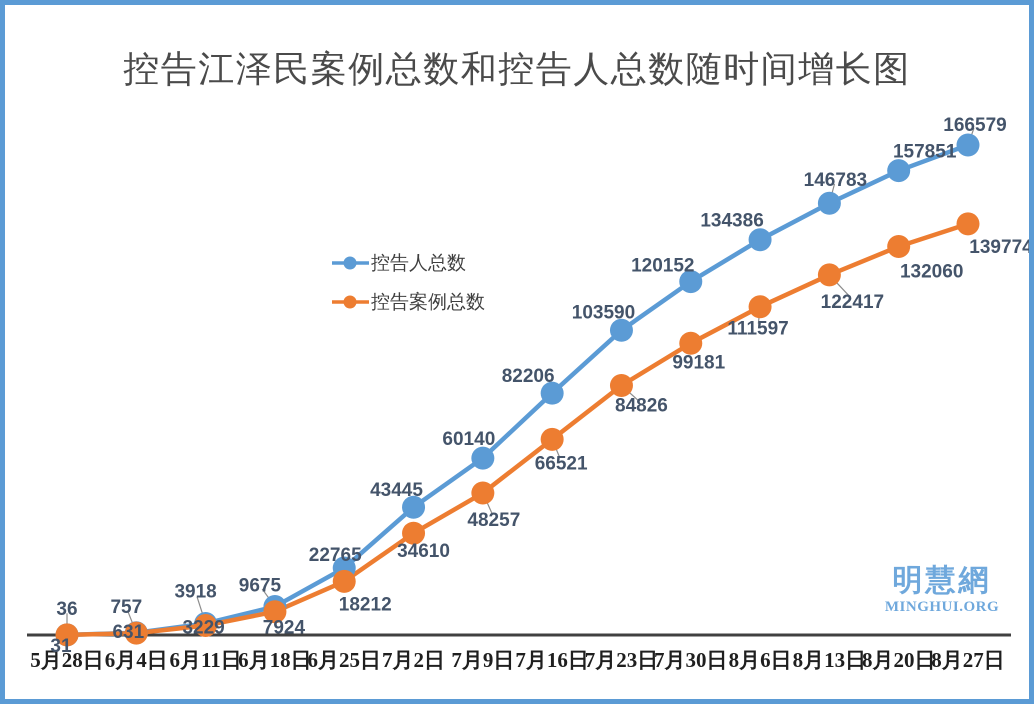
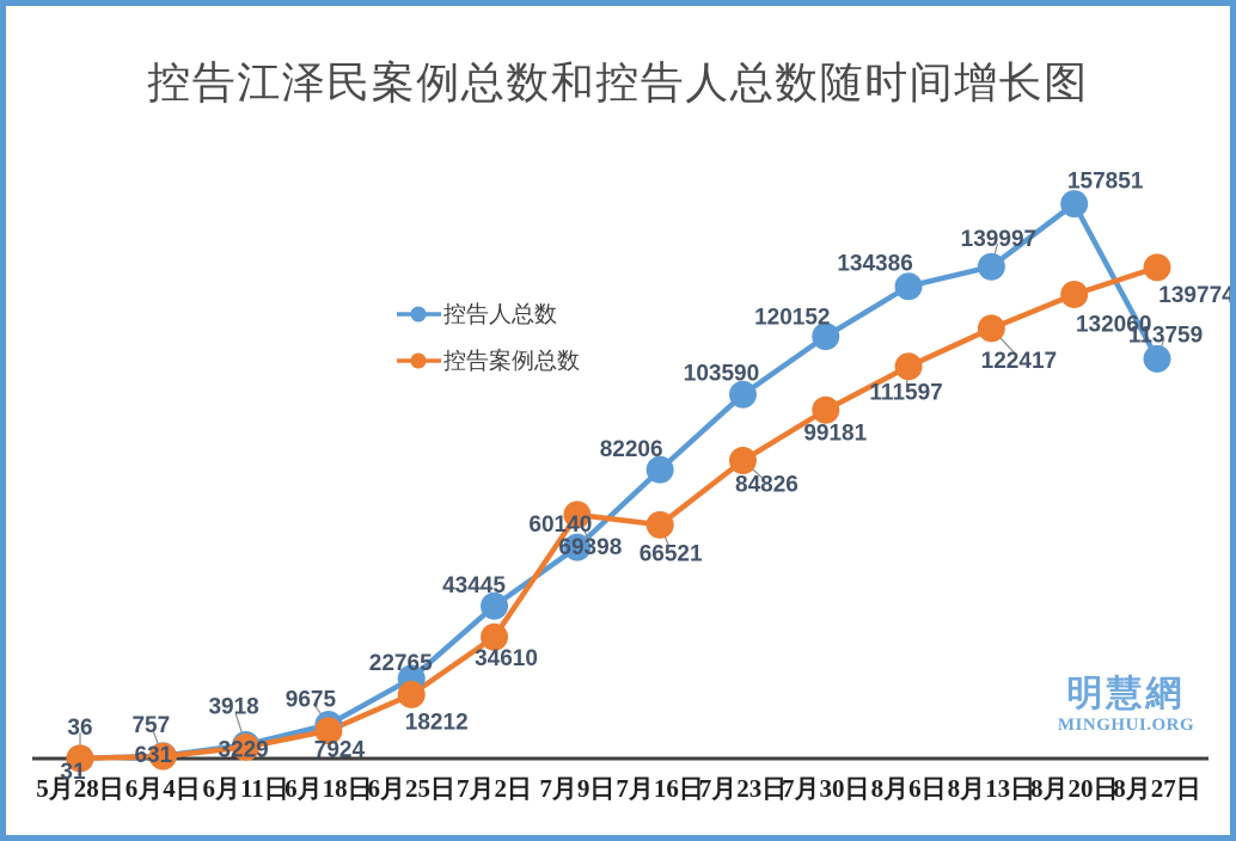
控告案例总数/7月9日: 48257 -> 69398
控告人总数/8月13日: 146783 -> 139997
控告人总数/8月27日: 166579 -> 113759
